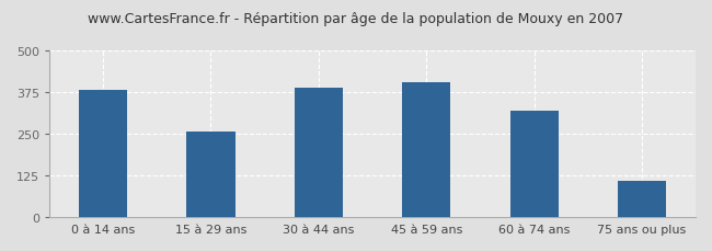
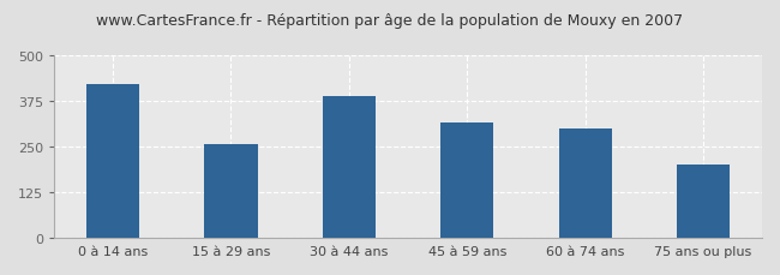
0 à 14 ans: 380 -> 420
45 à 59 ans: 405 -> 315
60 à 74 ans: 318 -> 300
75 ans ou plus: 108 -> 200
